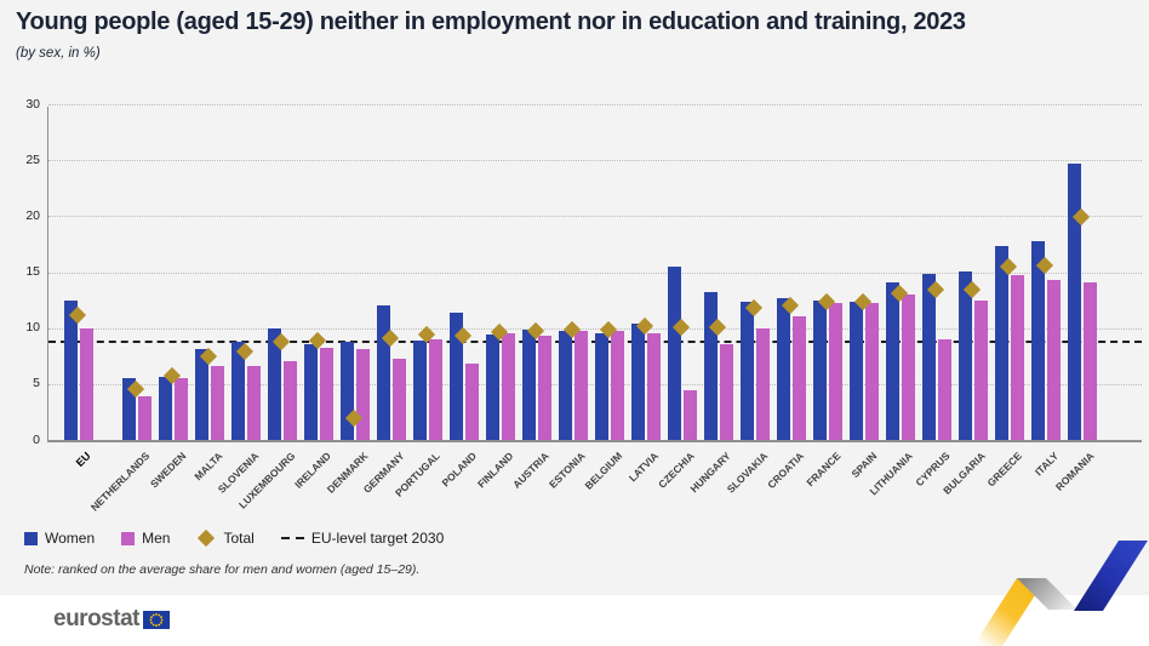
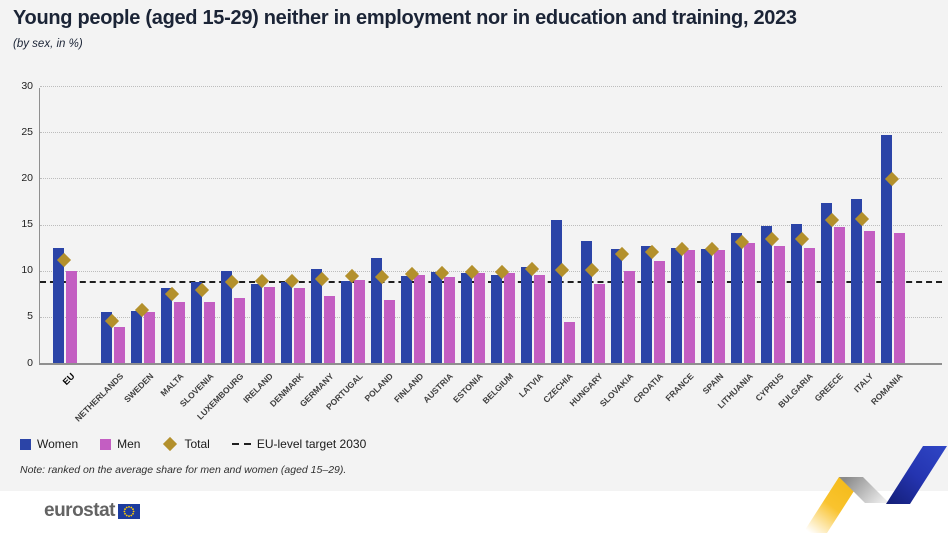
Total/DENMARK: 2 -> 9
Women/GERMANY: 12 -> 10
Men/CYPRUS: 9 -> 13
